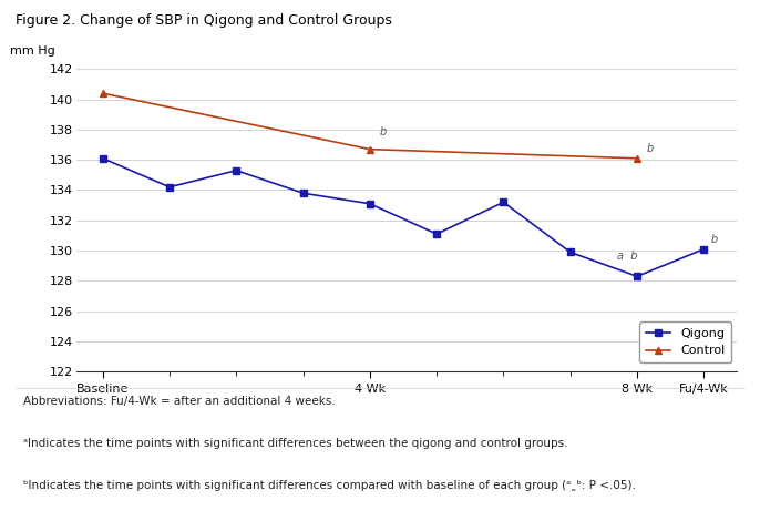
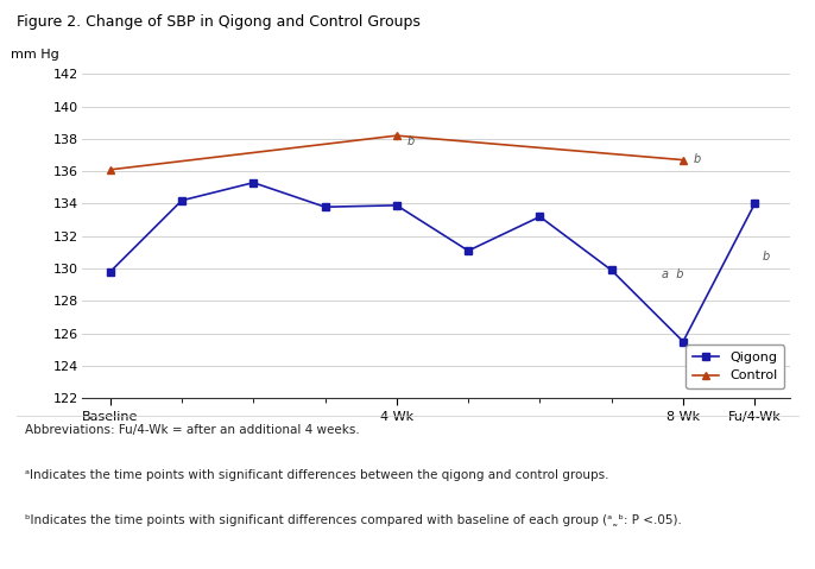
Qigong/Baseline: 136.1 -> 129.8
Control/Baseline: 140.4 -> 136.1
Qigong/4 Wk: 133.1 -> 133.9
Control/4 Wk: 136.7 -> 138.2
Qigong/8 Wk: 128.3 -> 125.5
Control/8 Wk: 136.1 -> 136.7
Qigong/Fu/4-Wk: 130.1 -> 134.0
